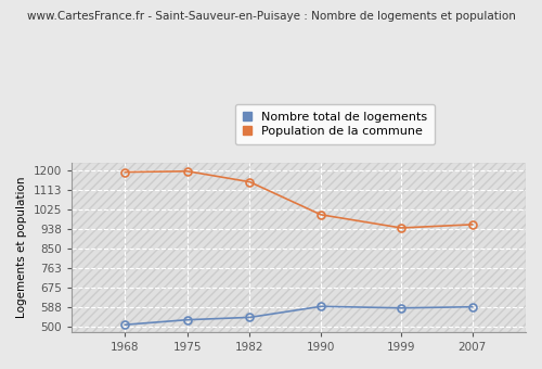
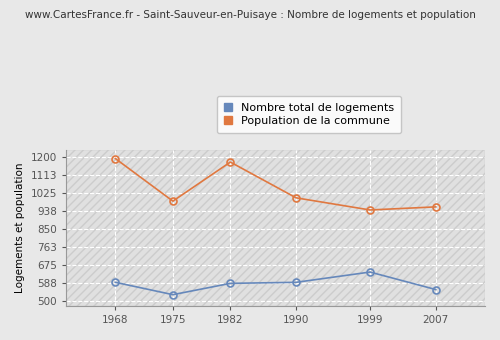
Nombre total de logements/1968: 508 -> 590
Population de la commune/1975: 1196 -> 985
Nombre total de logements/1982: 541 -> 585
Population de la commune/1982: 1148 -> 1175
Nombre total de logements/1999: 583 -> 640
Nombre total de logements/2007: 588 -> 555
